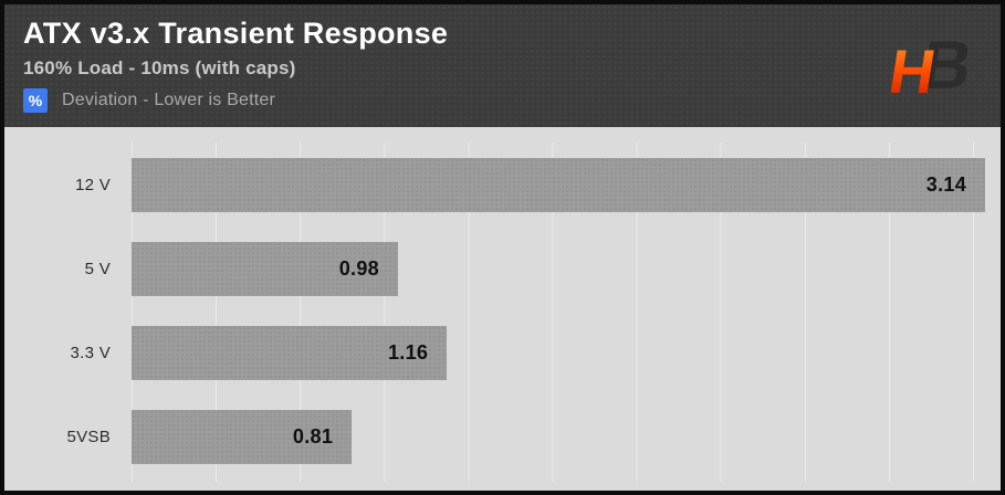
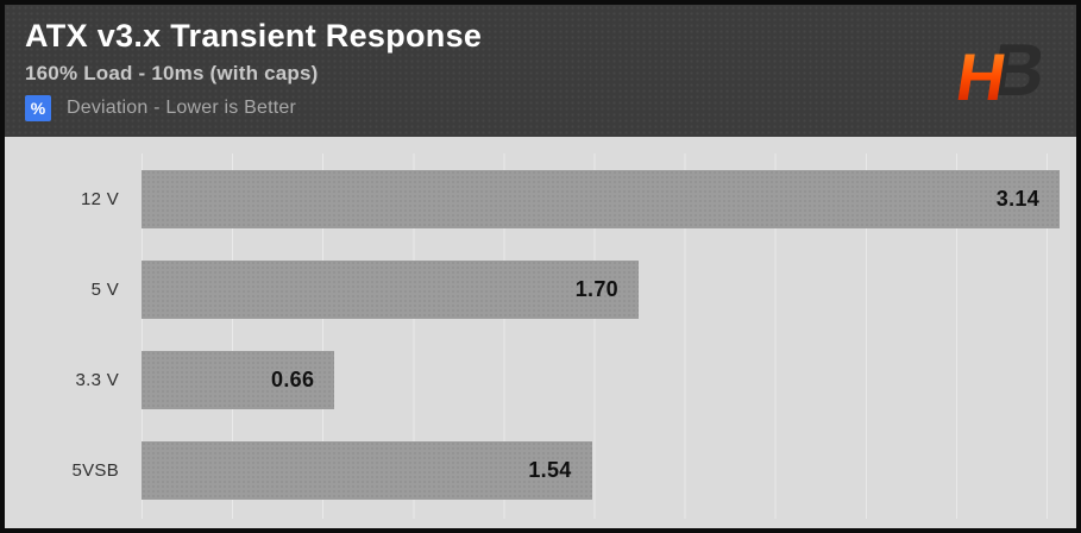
5 V: 0.98 -> 1.70
3.3 V: 1.16 -> 0.66
5VSB: 0.81 -> 1.54
